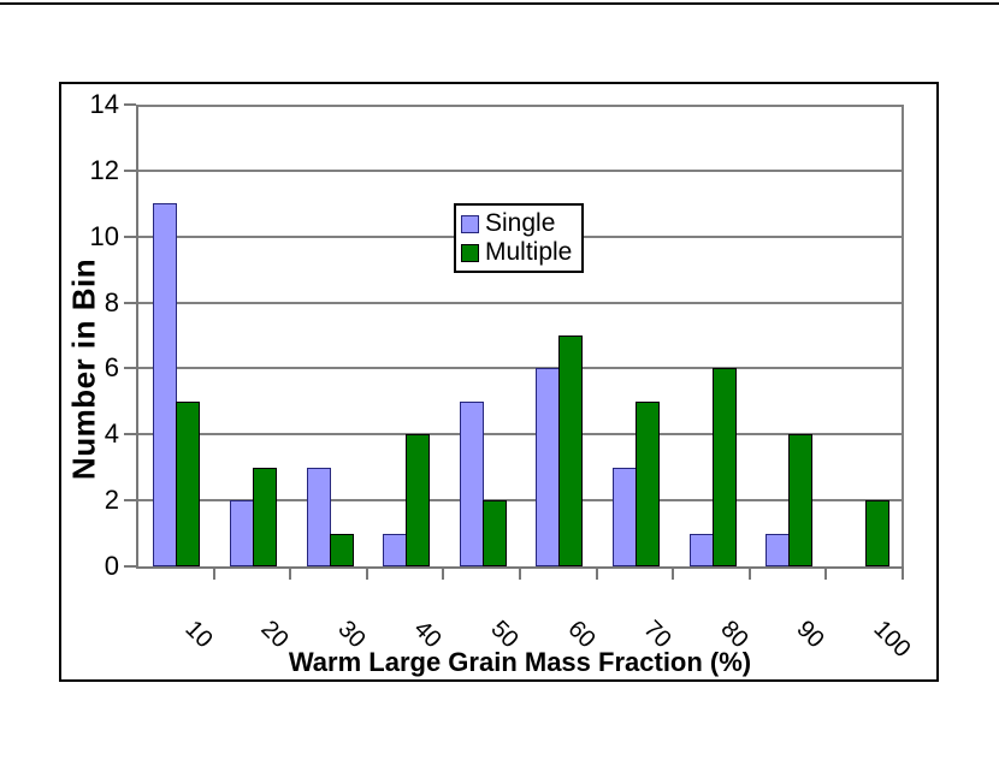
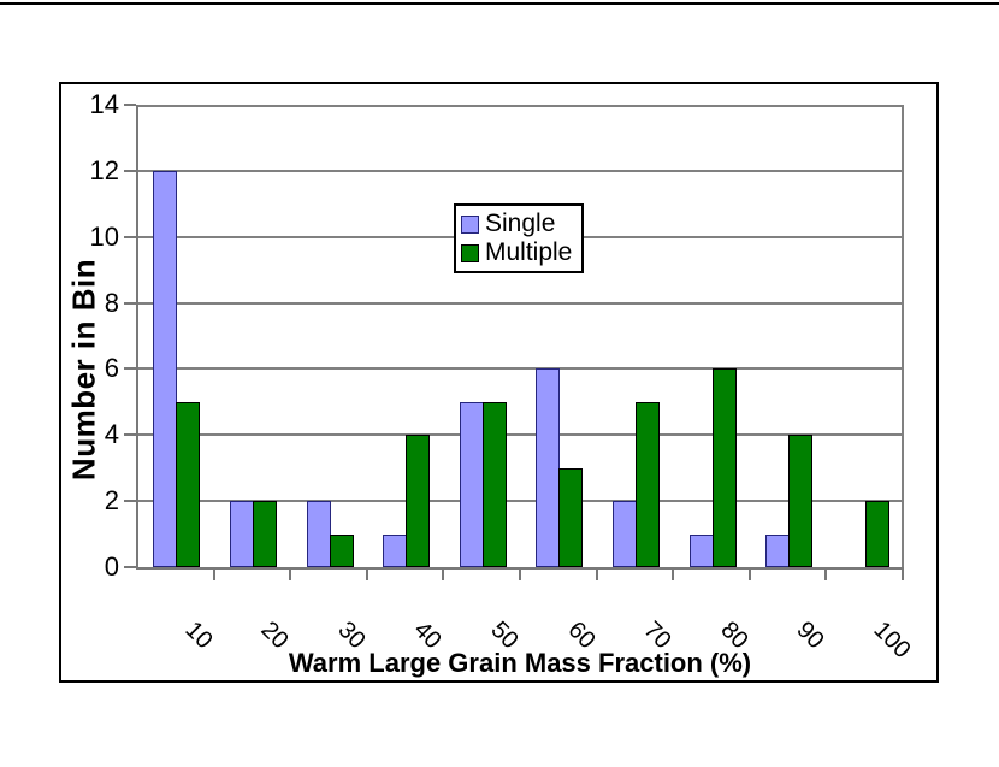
Single/10: 11 -> 12
Multiple/20: 3 -> 2
Single/30: 3 -> 2
Multiple/50: 2 -> 5
Multiple/60: 7 -> 3
Single/70: 3 -> 2
